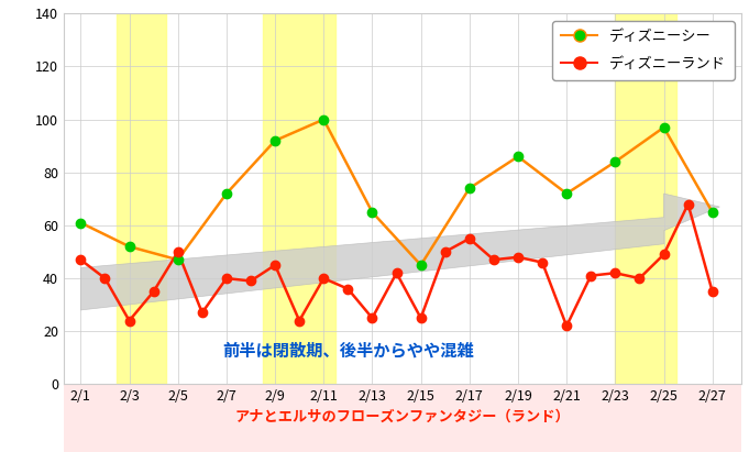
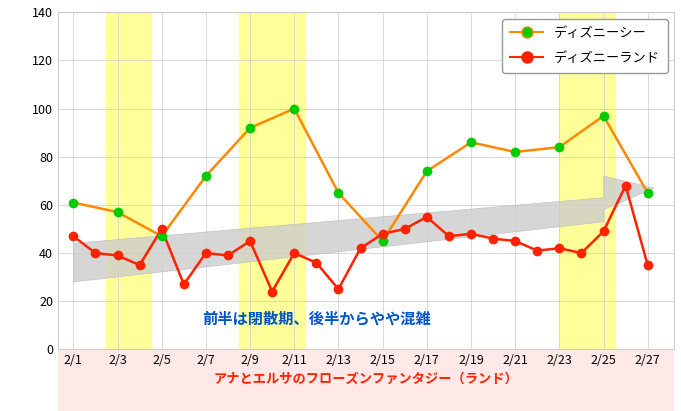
ディズニーシー/2/3: 52 -> 57
ディズニーランド/2/3: 24 -> 39
ディズニーランド/2/15: 25 -> 48
ディズニーシー/2/21: 72 -> 82
ディズニーランド/2/21: 22 -> 45
